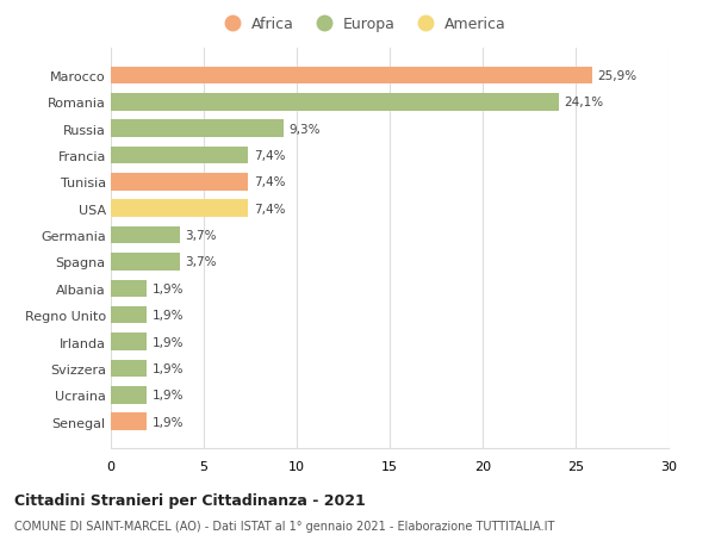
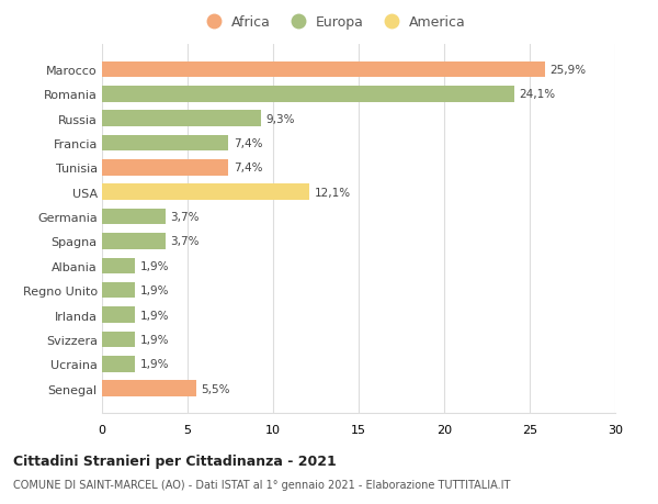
USA: 7,4% -> 12,1%
Senegal: 1,9% -> 5,5%
